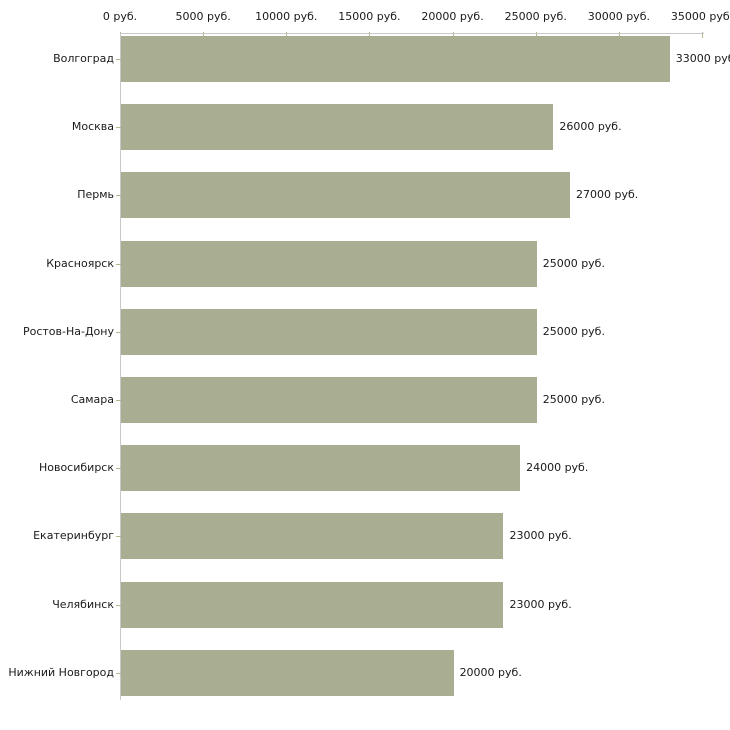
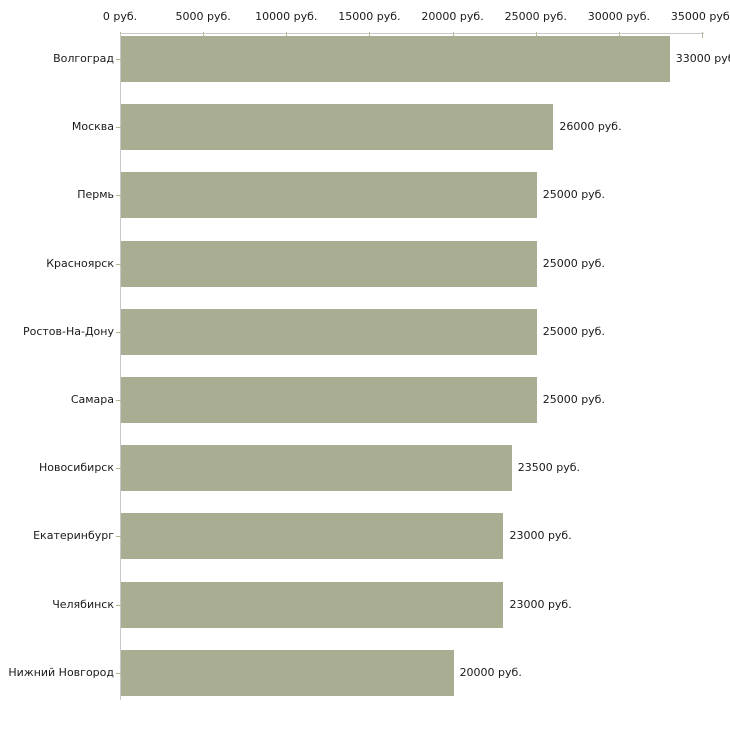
Пермь: 27000 -> 25000
Новосибирск: 24000 -> 23500
